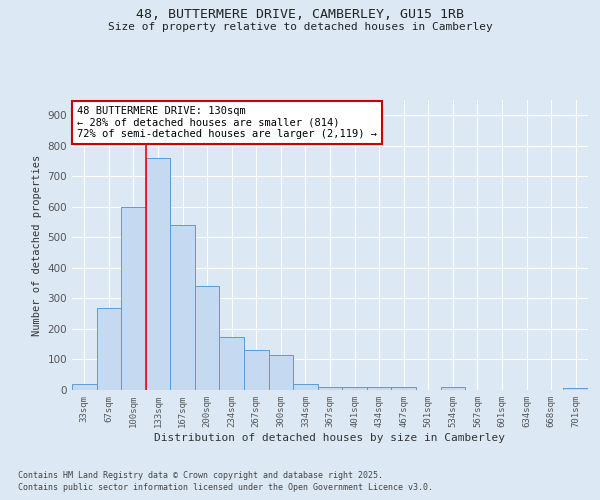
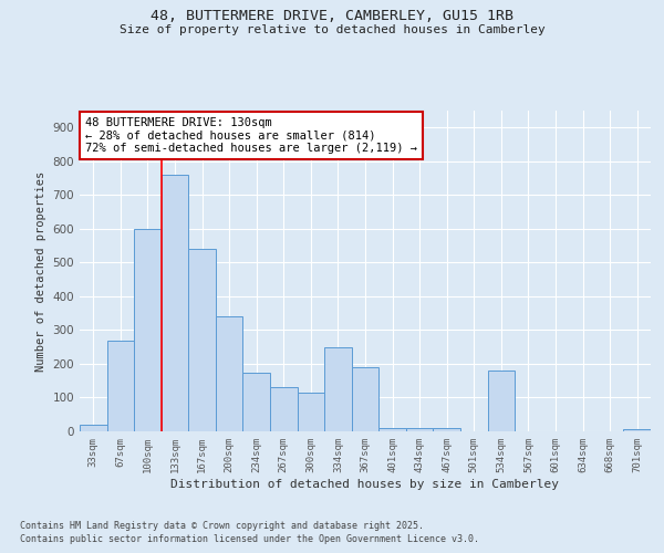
334sqm: 20 -> 250
367sqm: 10 -> 190
534sqm: 10 -> 180
